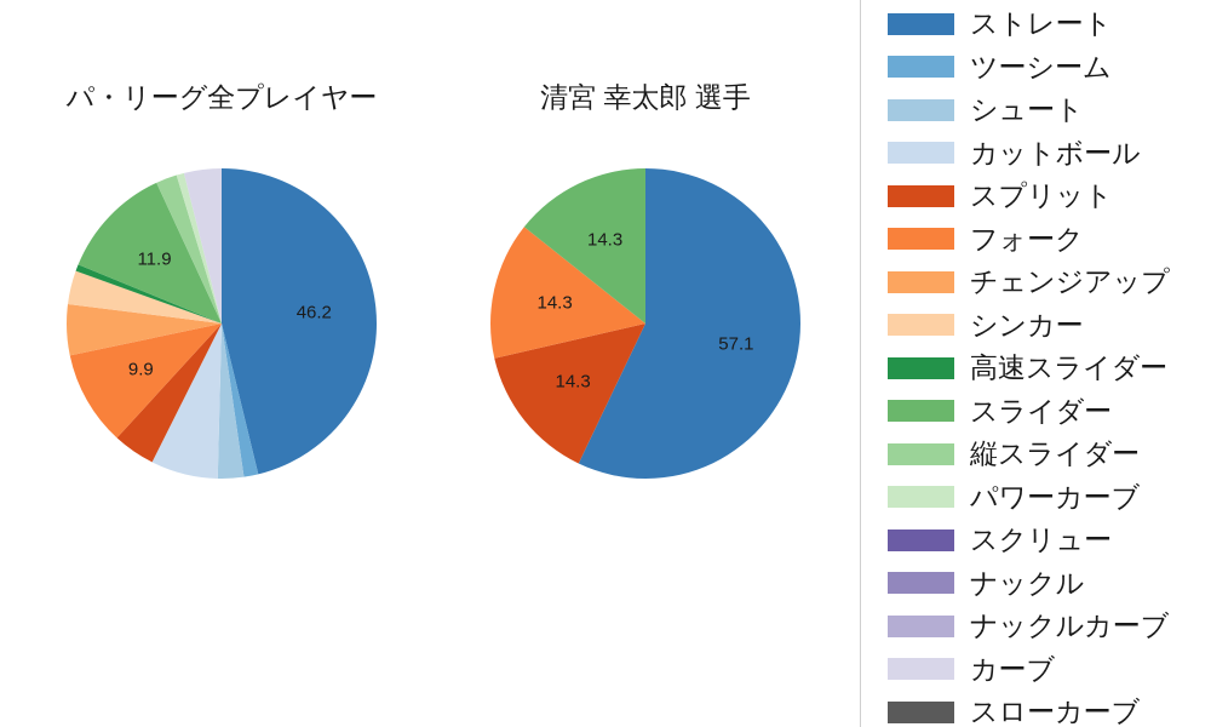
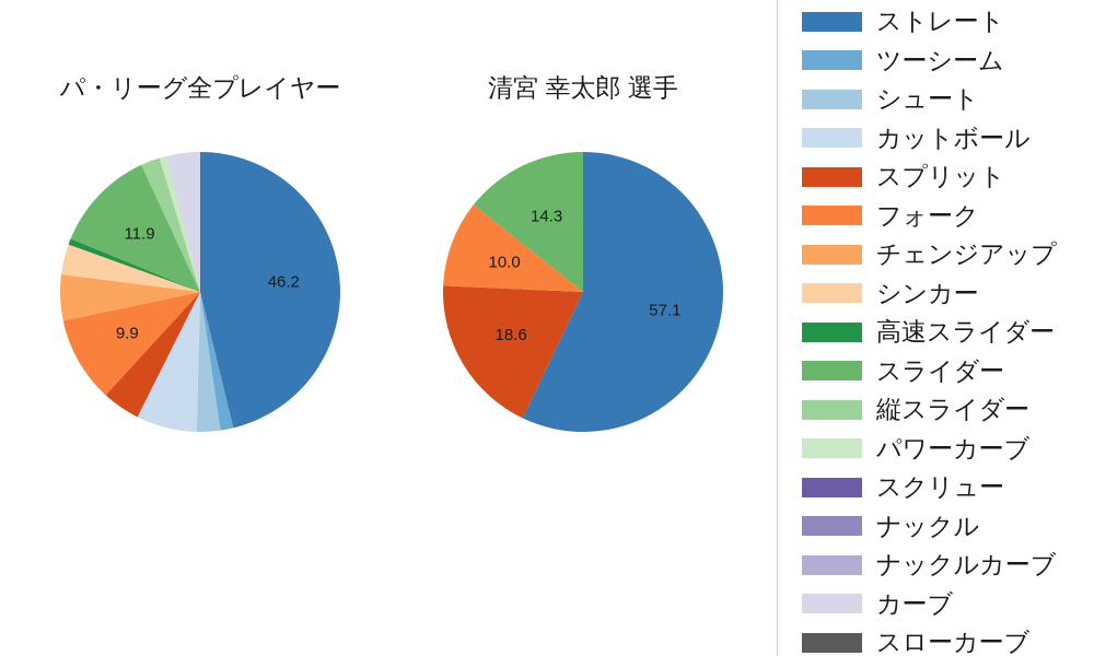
清宮 幸太郎 選手/スプリット: 14.3 -> 18.6
清宮 幸太郎 選手/フォーク: 14.3 -> 10.0
